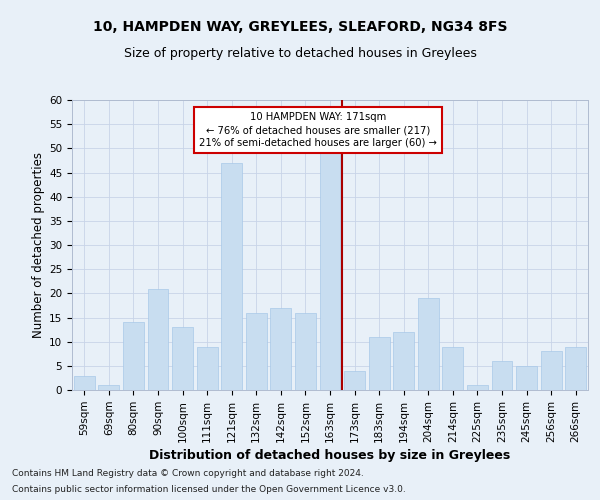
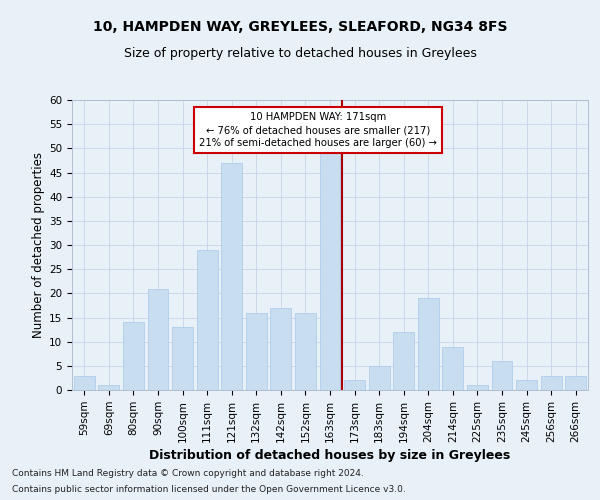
111sqm: 9 -> 29
173sqm: 4 -> 2
183sqm: 11 -> 5
245sqm: 5 -> 2
256sqm: 8 -> 3
266sqm: 9 -> 3
